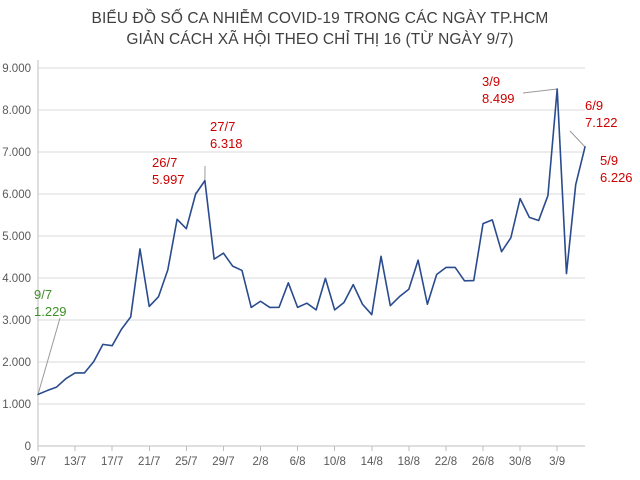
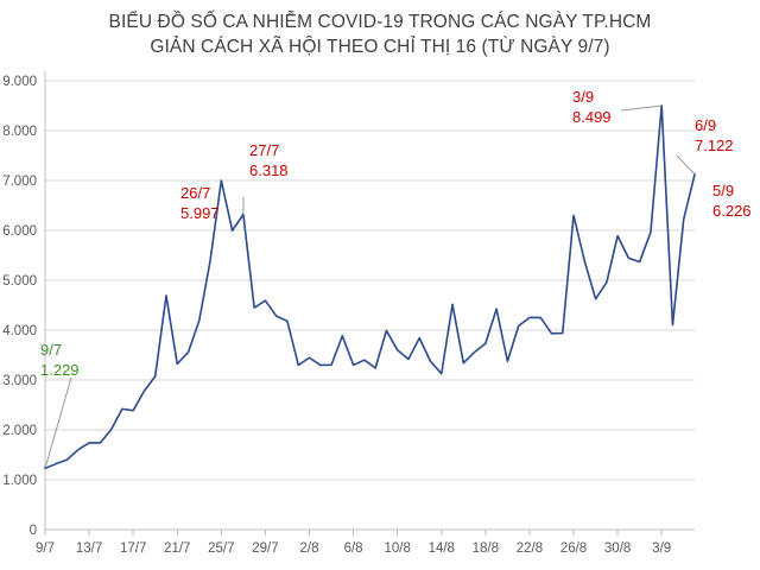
25/7: 5200 -> 7000
10/8: 3200 -> 3600
26/8: 5300 -> 6300
